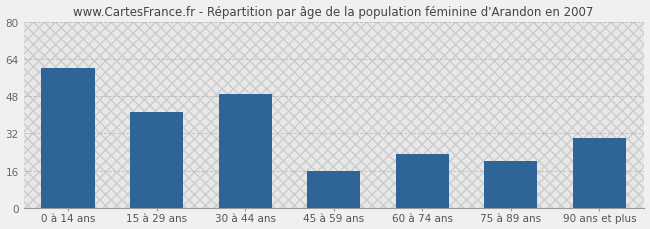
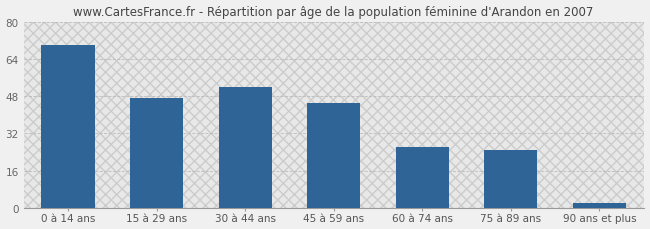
0 à 14 ans: 60 -> 70
15 à 29 ans: 41 -> 47
30 à 44 ans: 49 -> 52
45 à 59 ans: 16 -> 45
60 à 74 ans: 23 -> 26
75 à 89 ans: 20 -> 25
90 ans et plus: 30 -> 2
